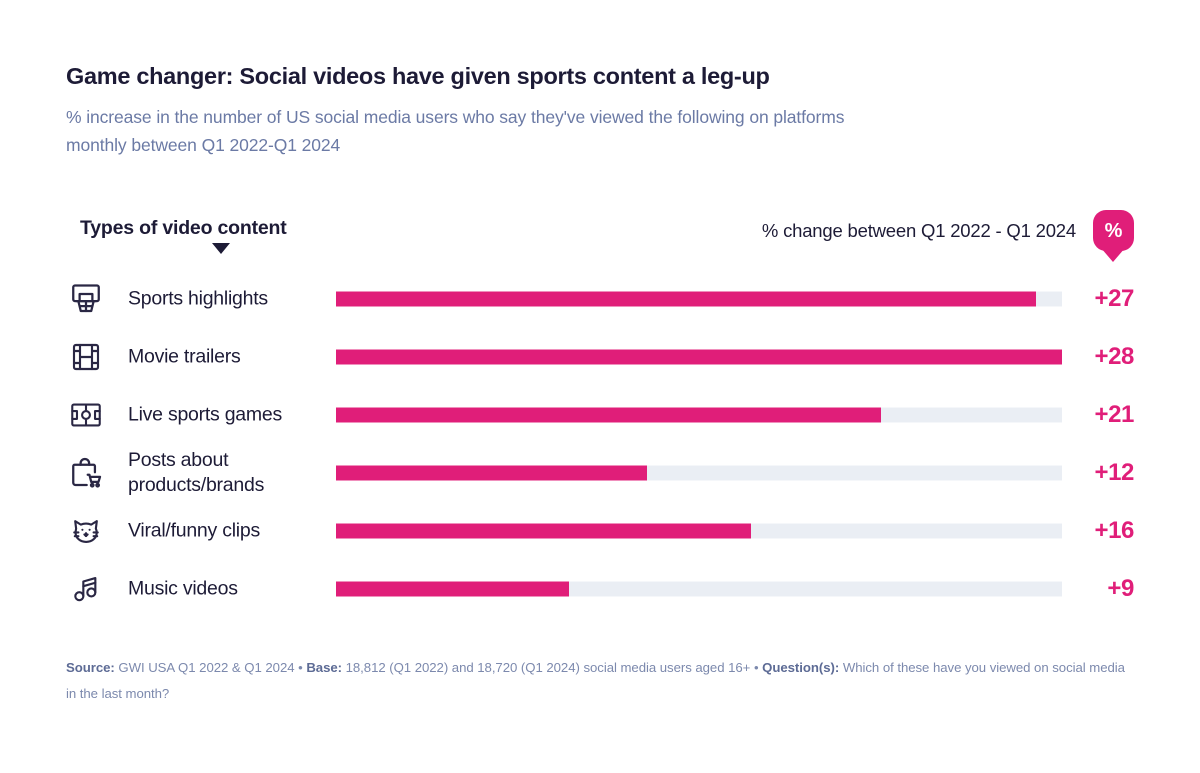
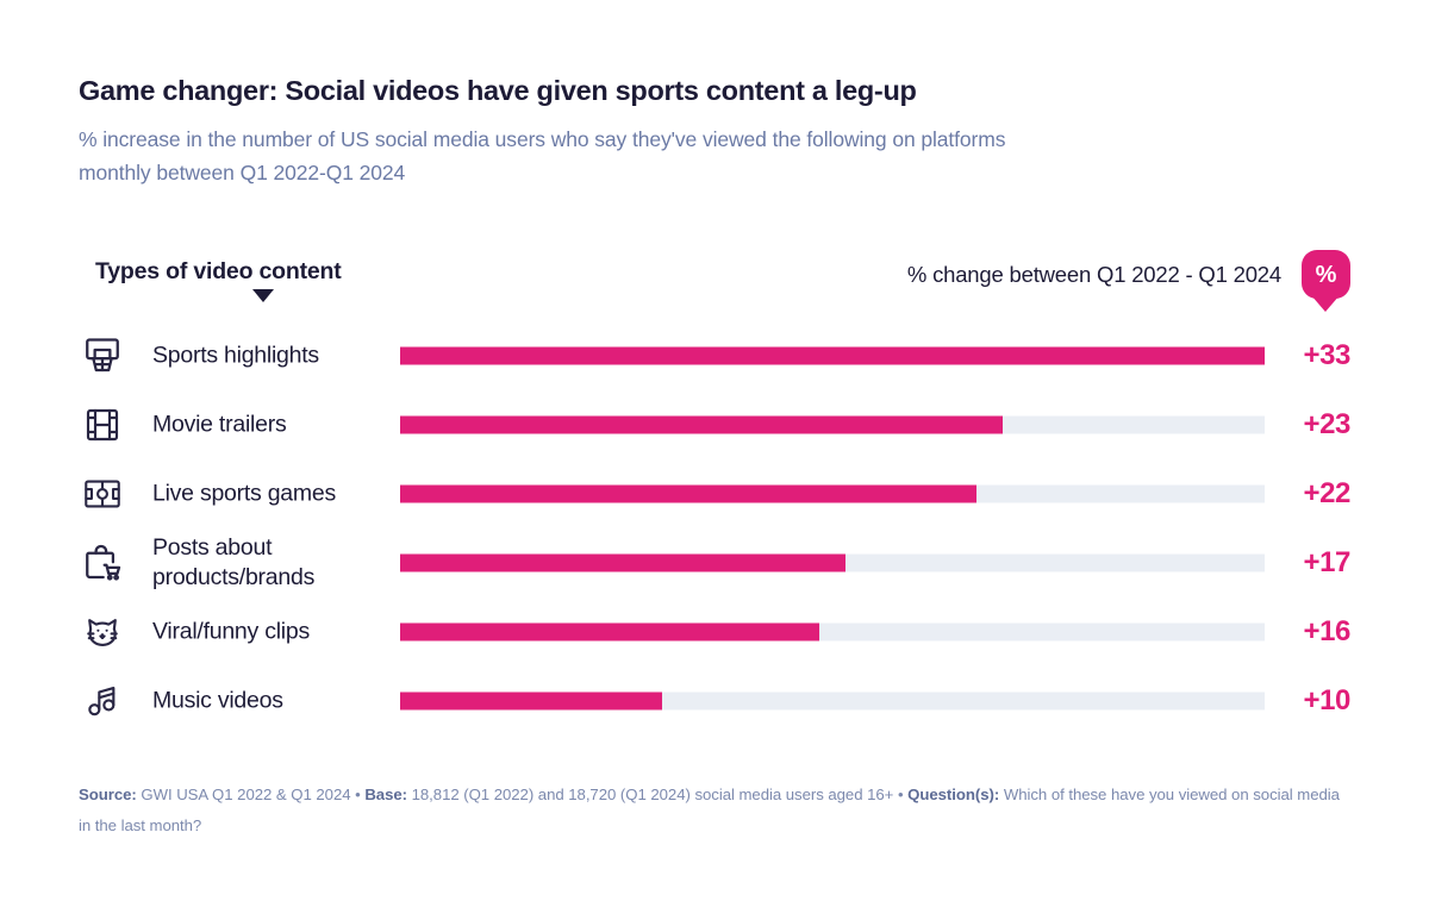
Sports highlights: +27 -> +33
Movie trailers: +28 -> +23
Live sports games: +21 -> +22
Posts about products/brands: +12 -> +17
Music videos: +9 -> +10
